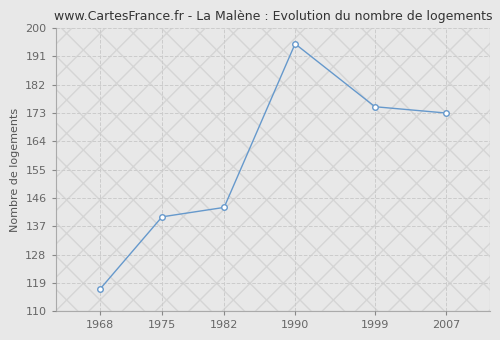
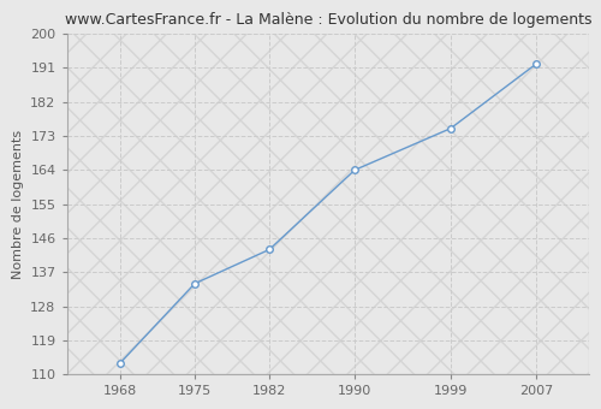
1968: 117 -> 113
1975: 140 -> 134
1990: 195 -> 164
2007: 173 -> 192
